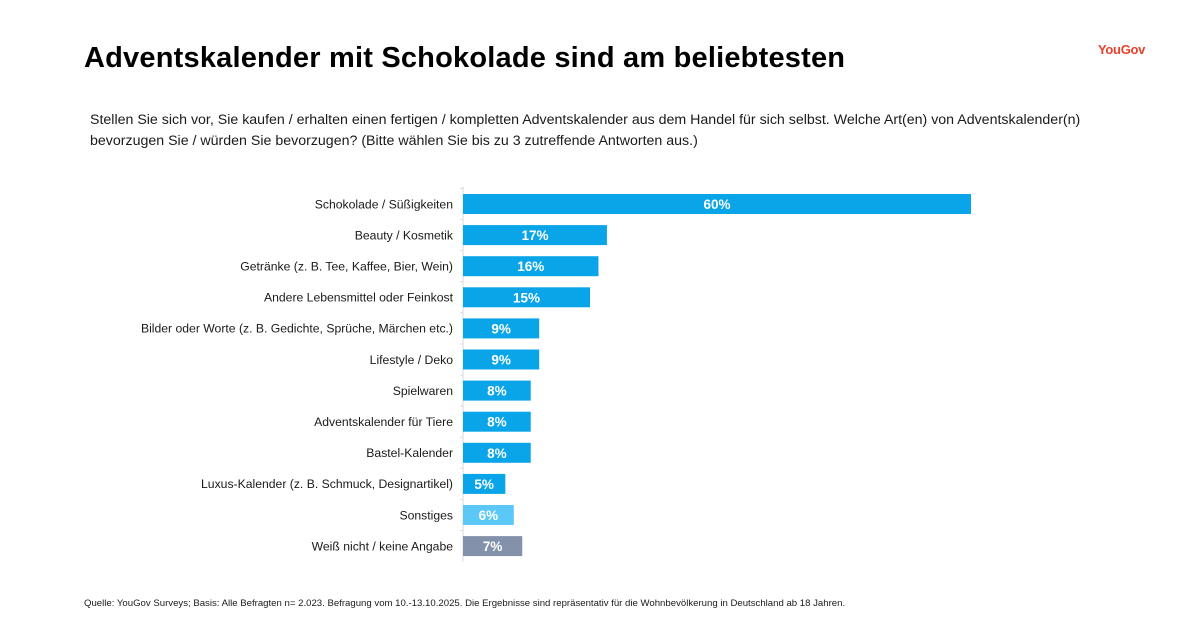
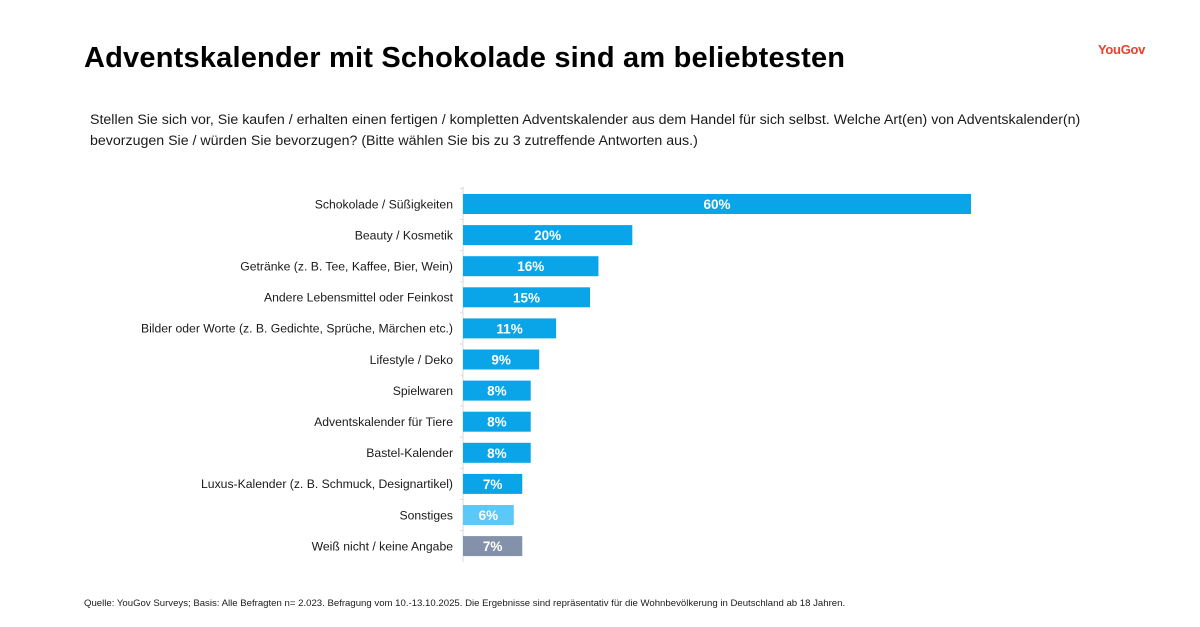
Beauty / Kosmetik: 17% -> 20%
Bilder oder Worte (z. B. Gedichte, Sprüche, Märchen etc.): 9% -> 11%
Luxus-Kalender (z. B. Schmuck, Designartikel): 5% -> 7%
